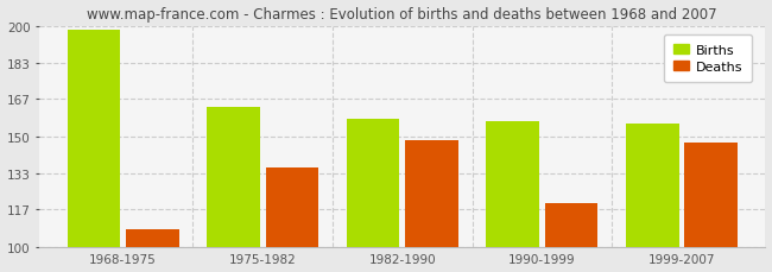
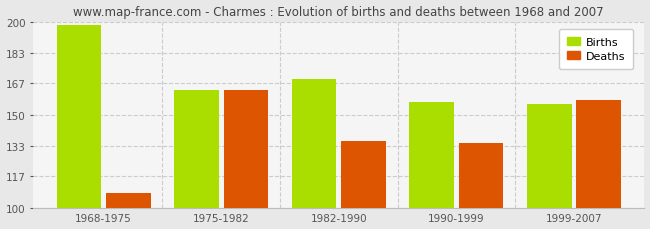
Deaths/1975-1982: 136 -> 163
Births/1982-1990: 158 -> 169
Deaths/1982-1990: 148 -> 136
Deaths/1990-1999: 120 -> 135
Deaths/1999-2007: 147 -> 158
